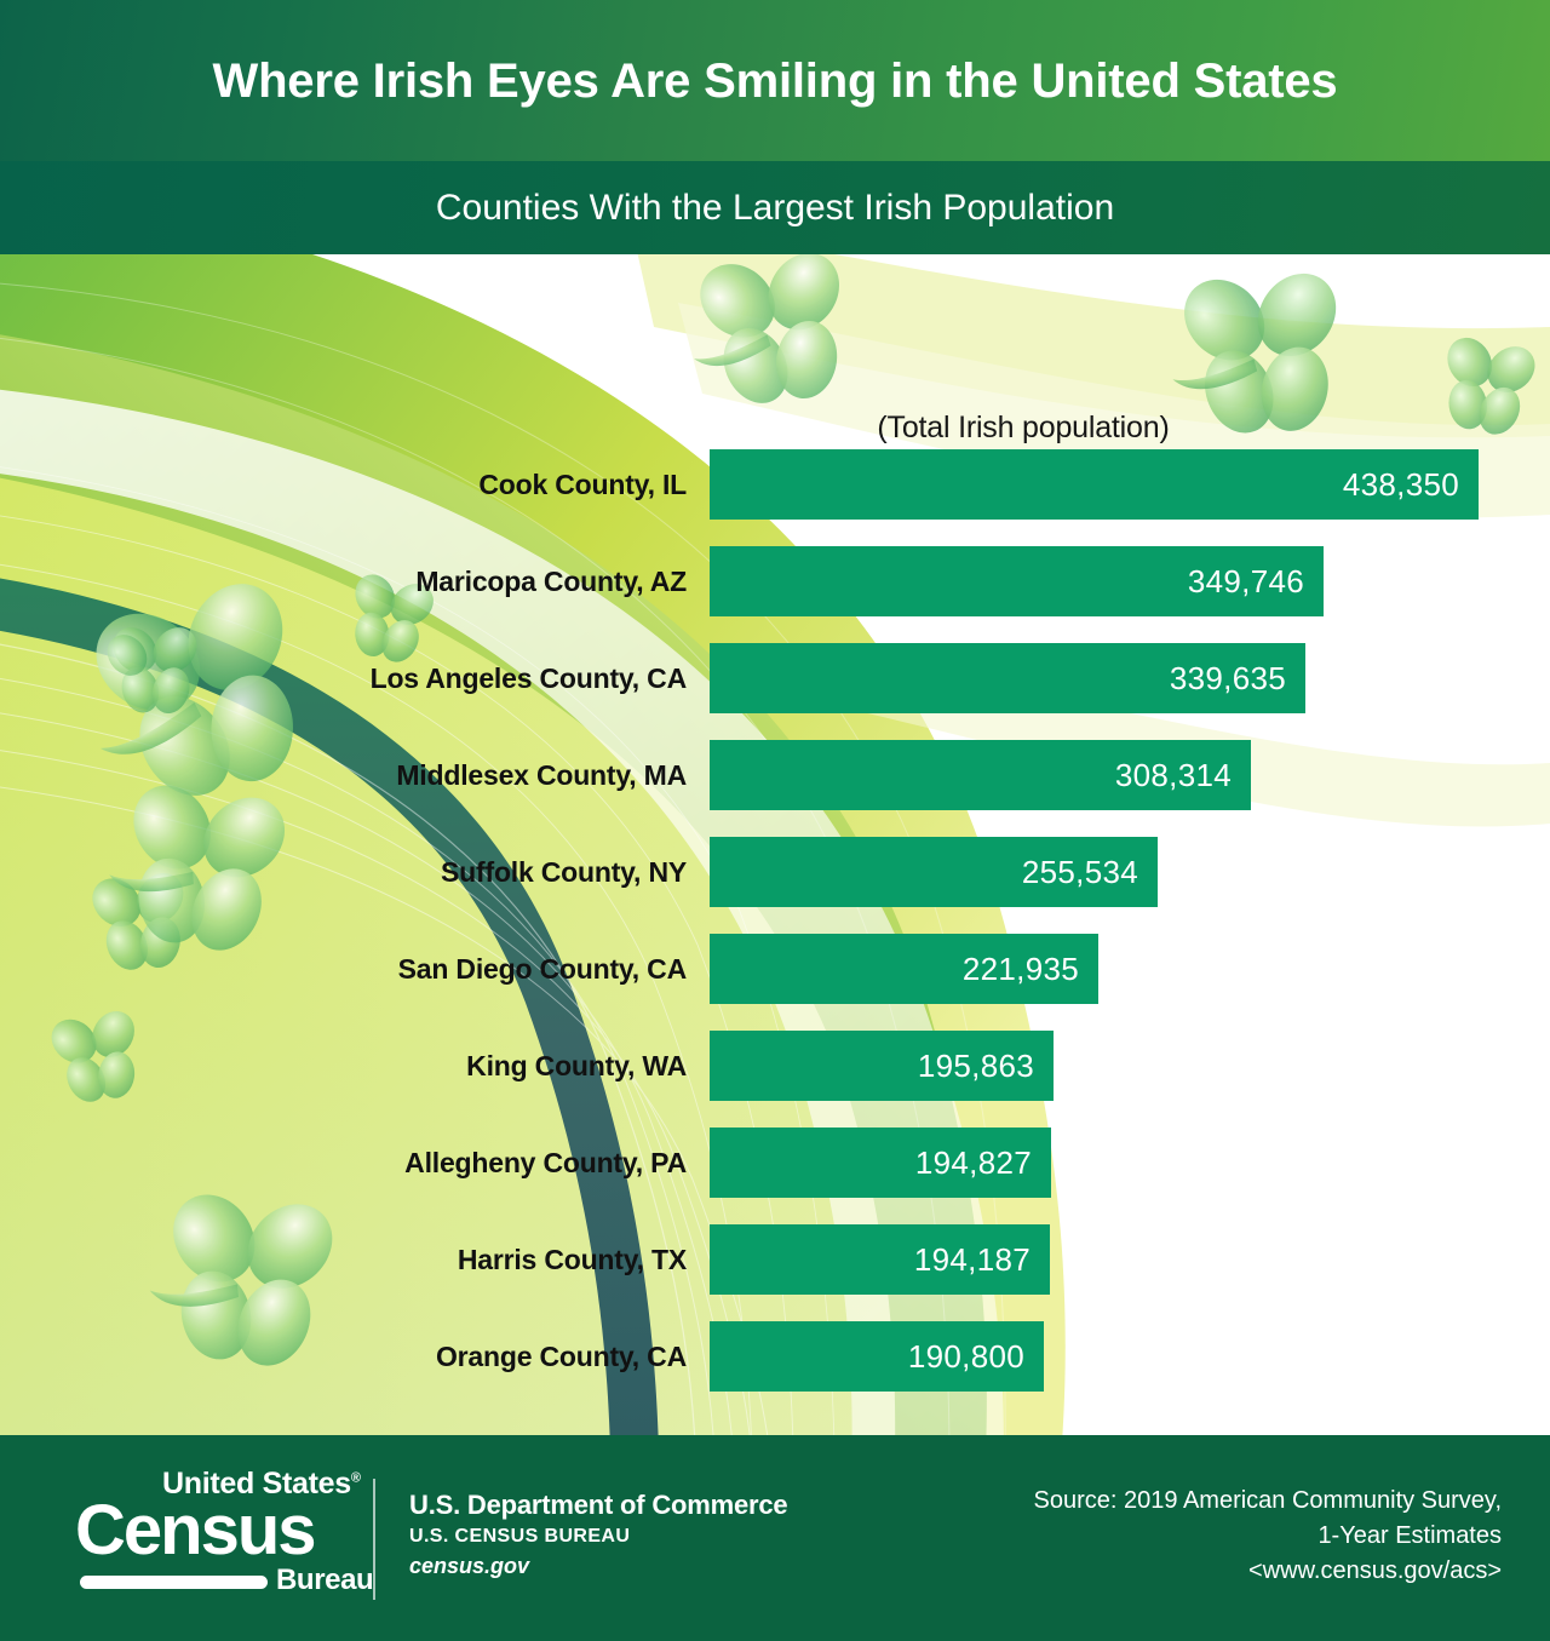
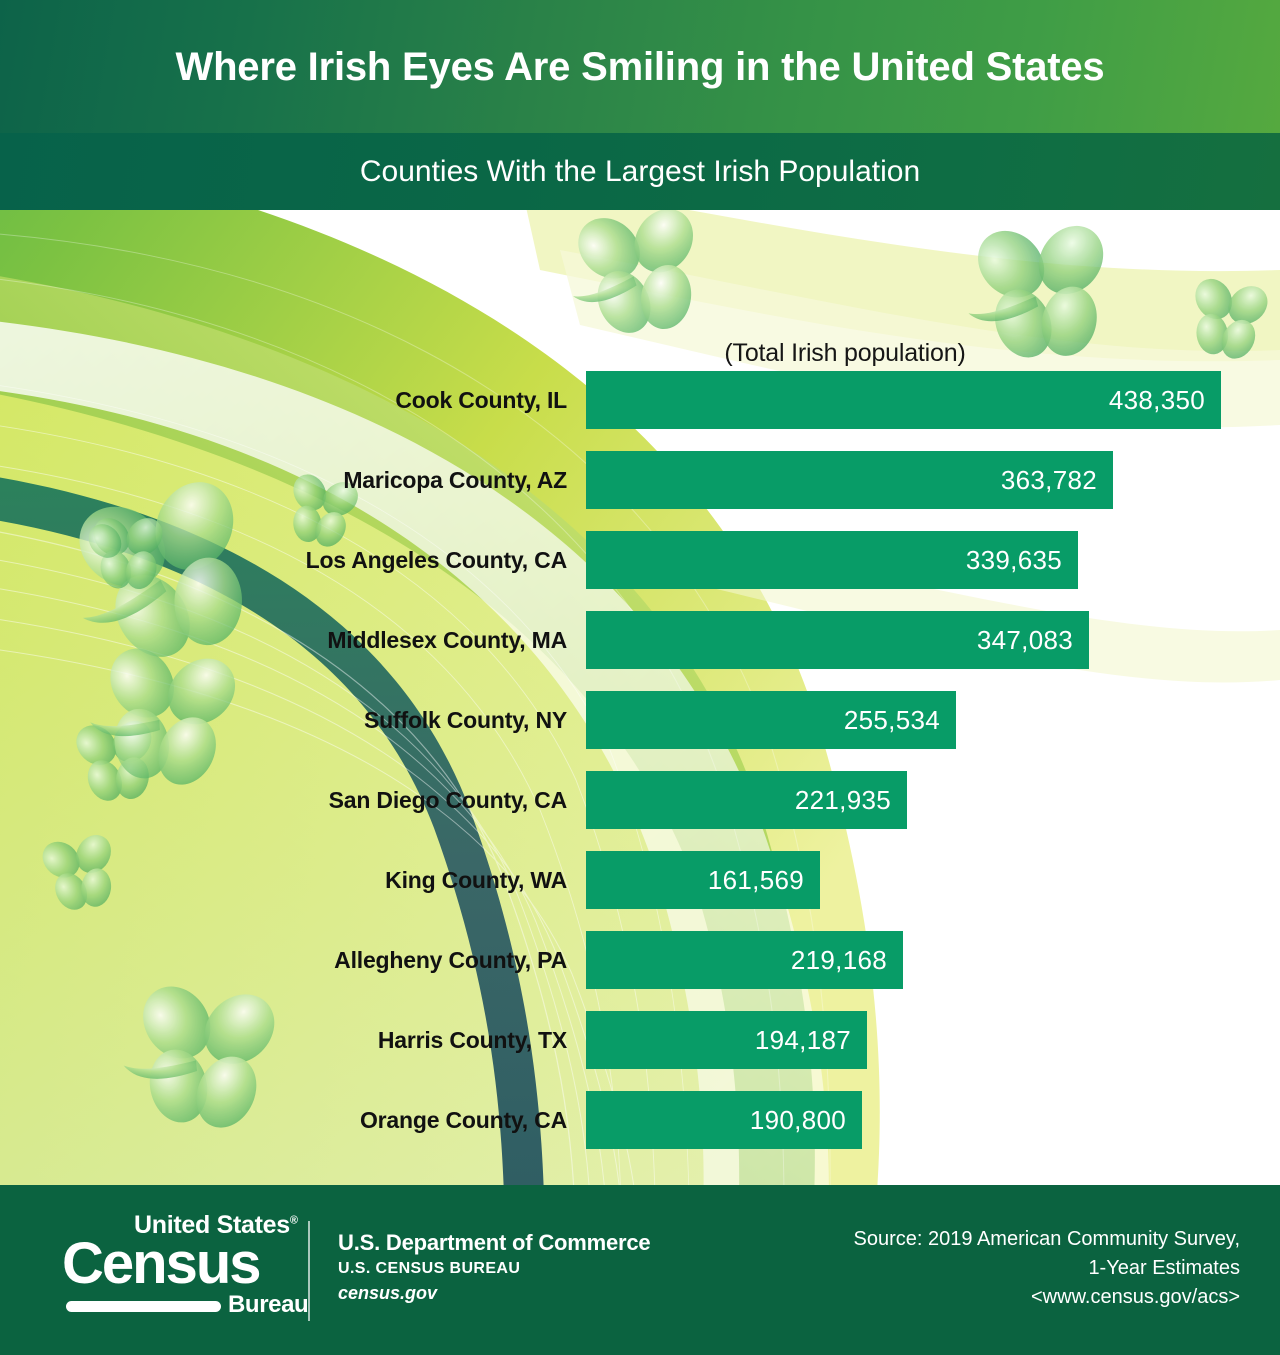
Maricopa County, AZ: 349,746 -> 363,782
Middlesex County, MA: 308,314 -> 347,083
King County, WA: 195,863 -> 161,569
Allegheny County, PA: 194,827 -> 219,168
